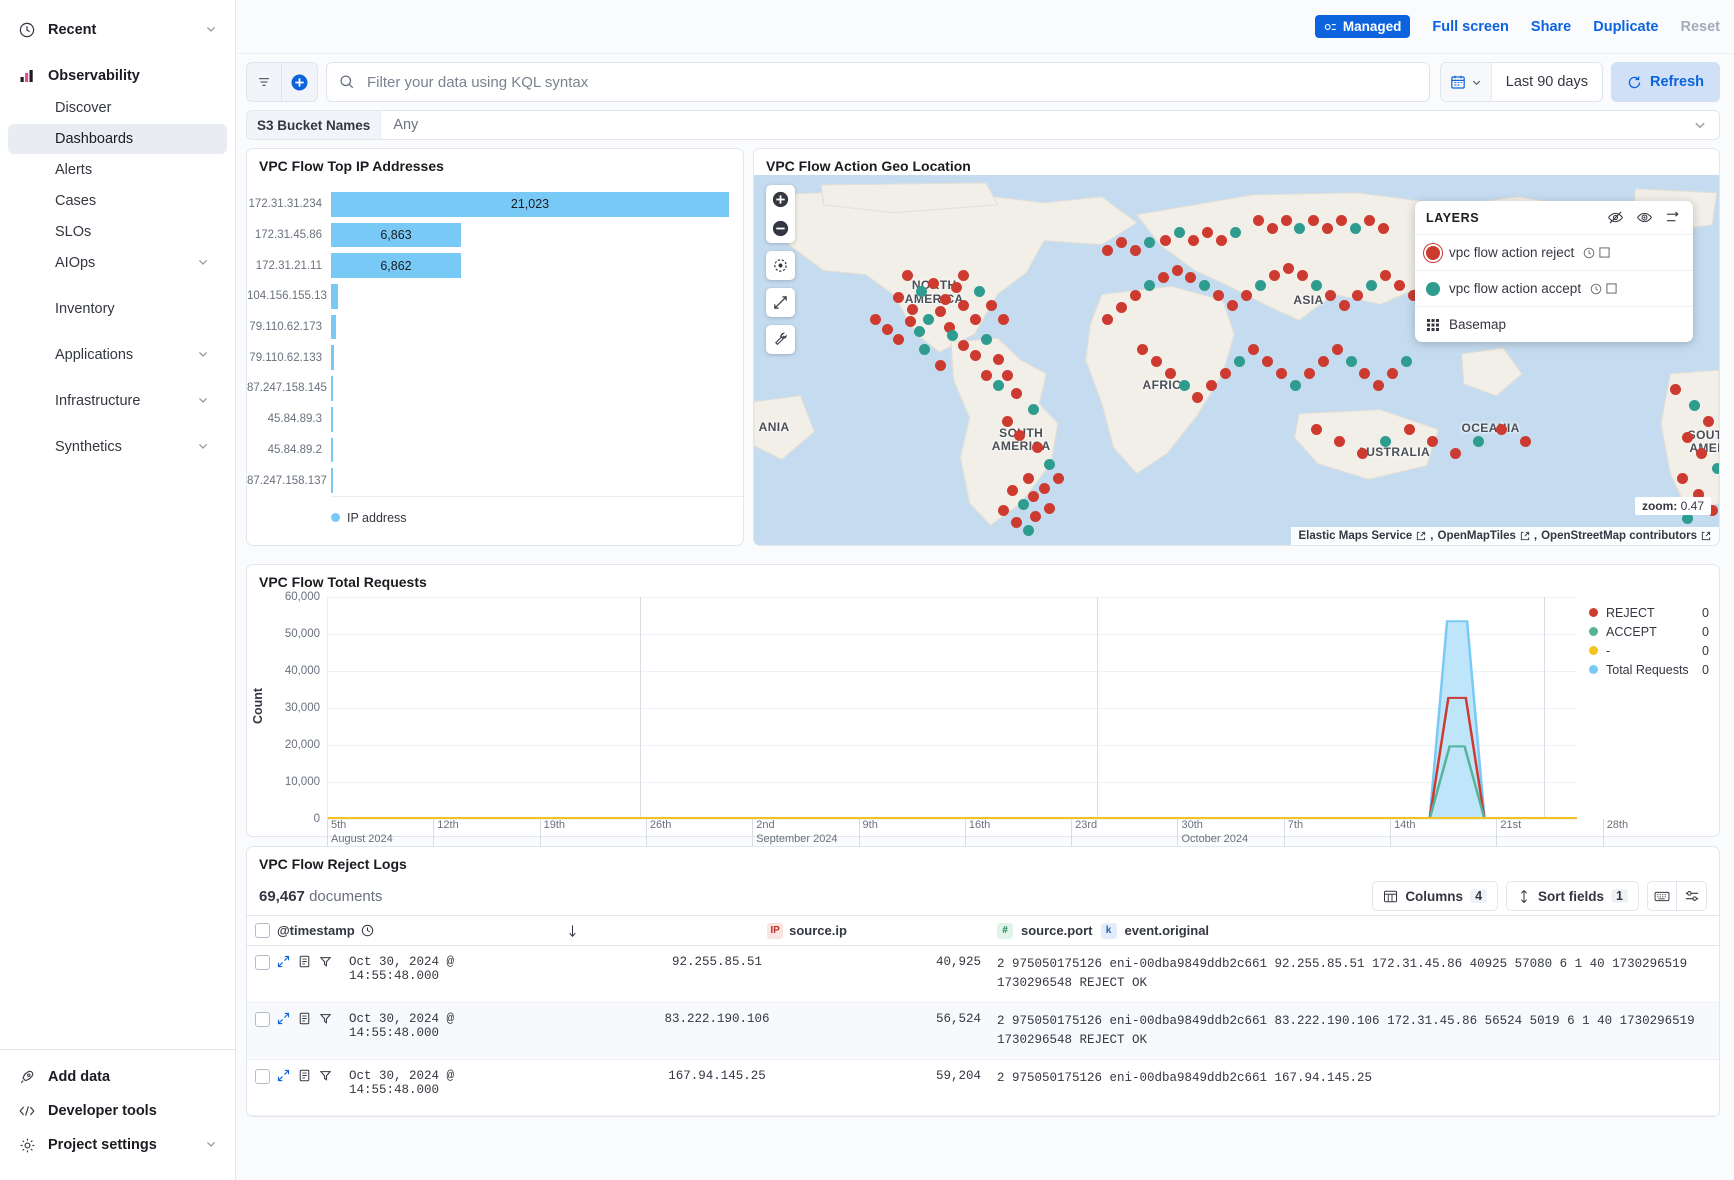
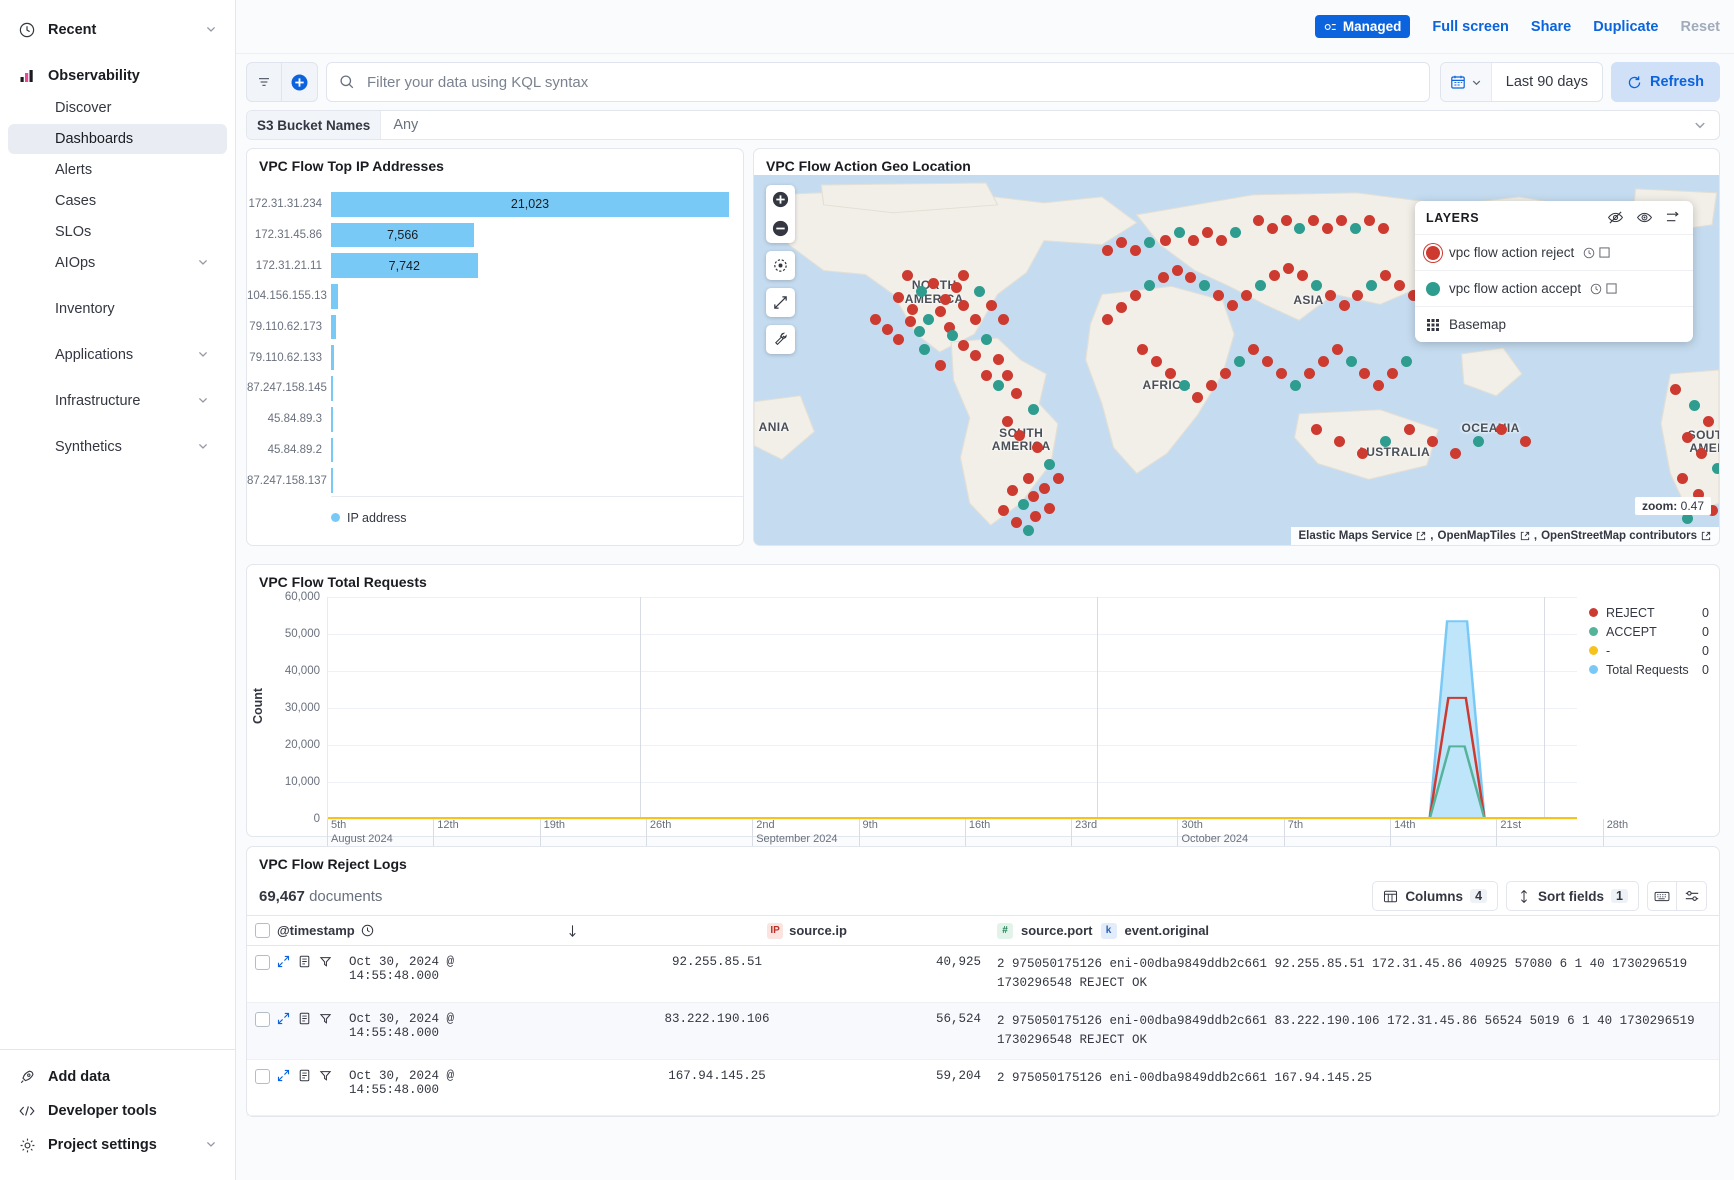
VPC Flow Top IP Addresses/172.31.45.86: 6,863 -> 7,566
VPC Flow Top IP Addresses/172.31.21.11: 6,862 -> 7,742
